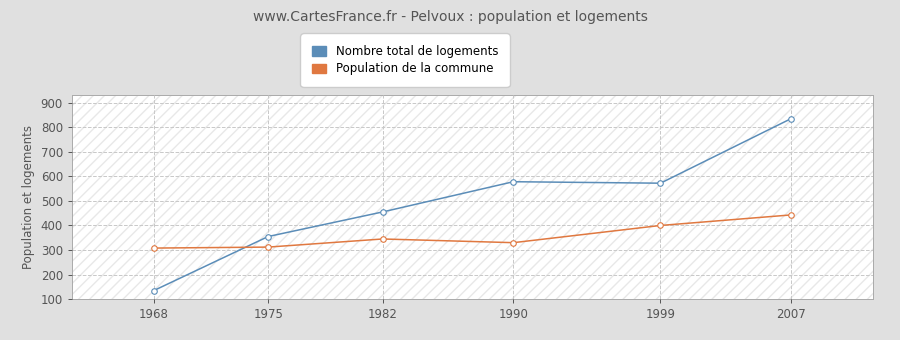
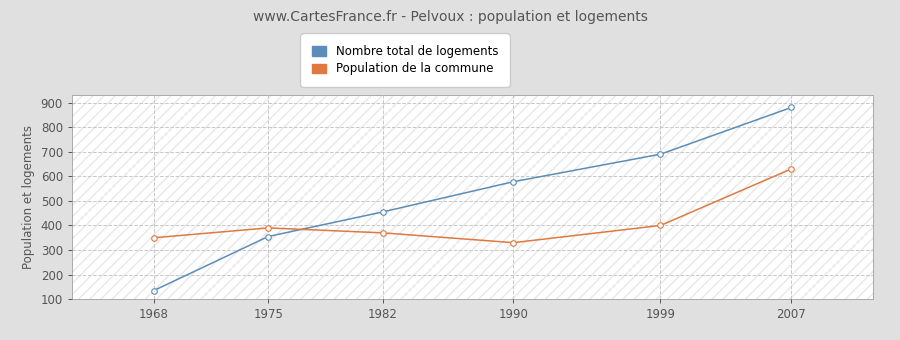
Population de la commune/1968: 308 -> 350
Population de la commune/1975: 312 -> 390
Population de la commune/1982: 345 -> 370
Nombre total de logements/1999: 572 -> 690
Nombre total de logements/2007: 835 -> 880
Population de la commune/2007: 443 -> 630
